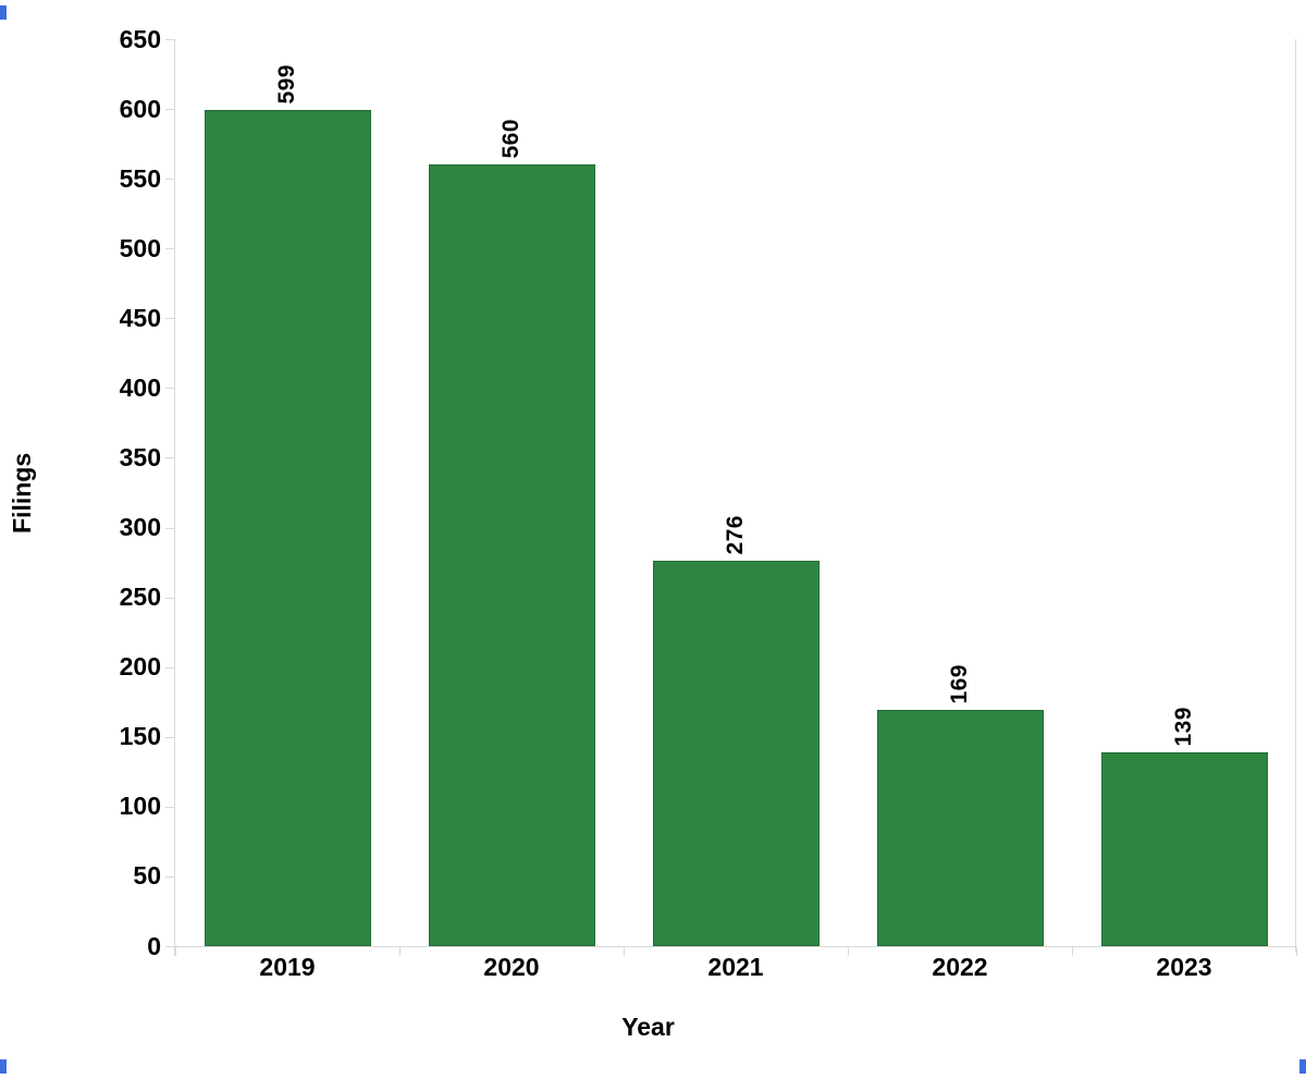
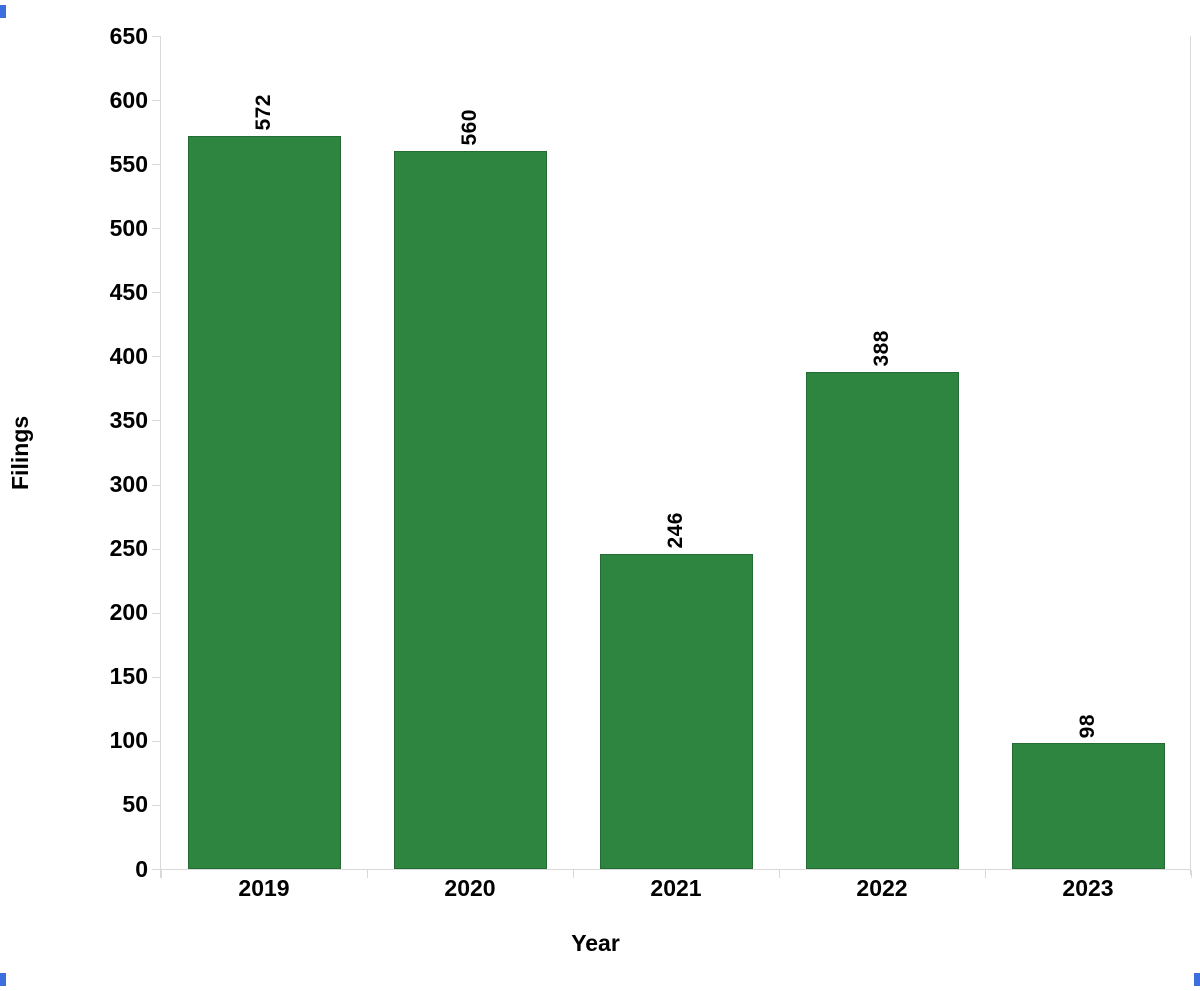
2019: 599 -> 572
2021: 276 -> 246
2022: 169 -> 388
2023: 139 -> 98
